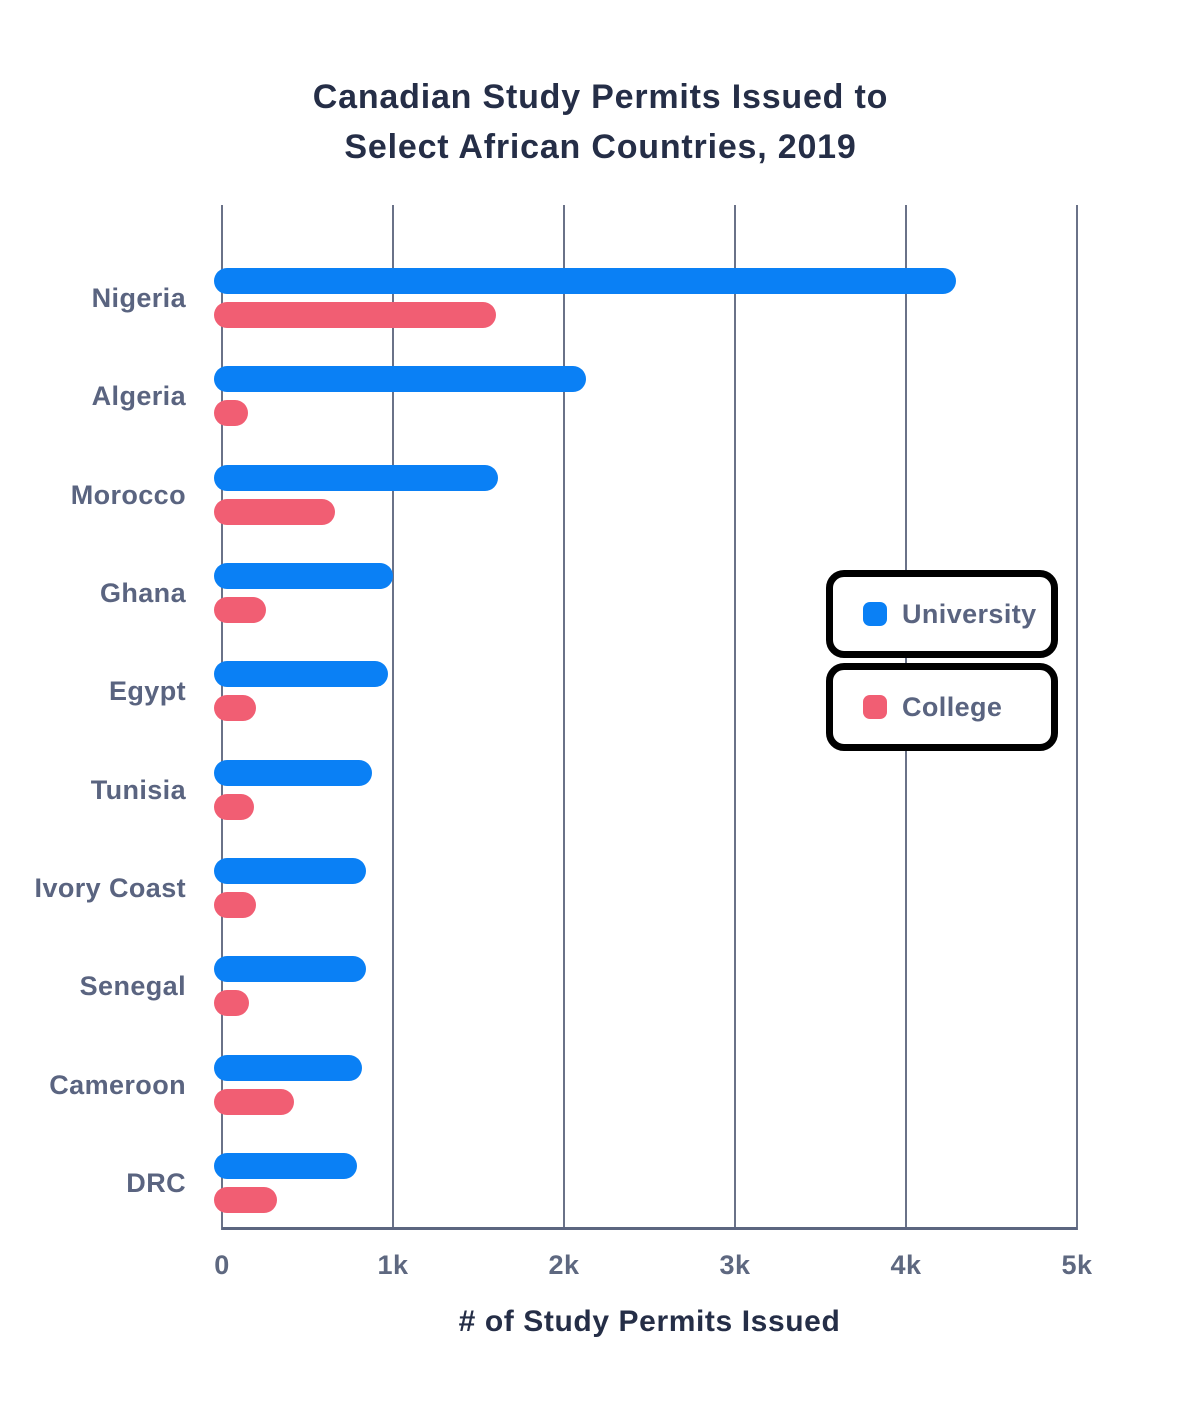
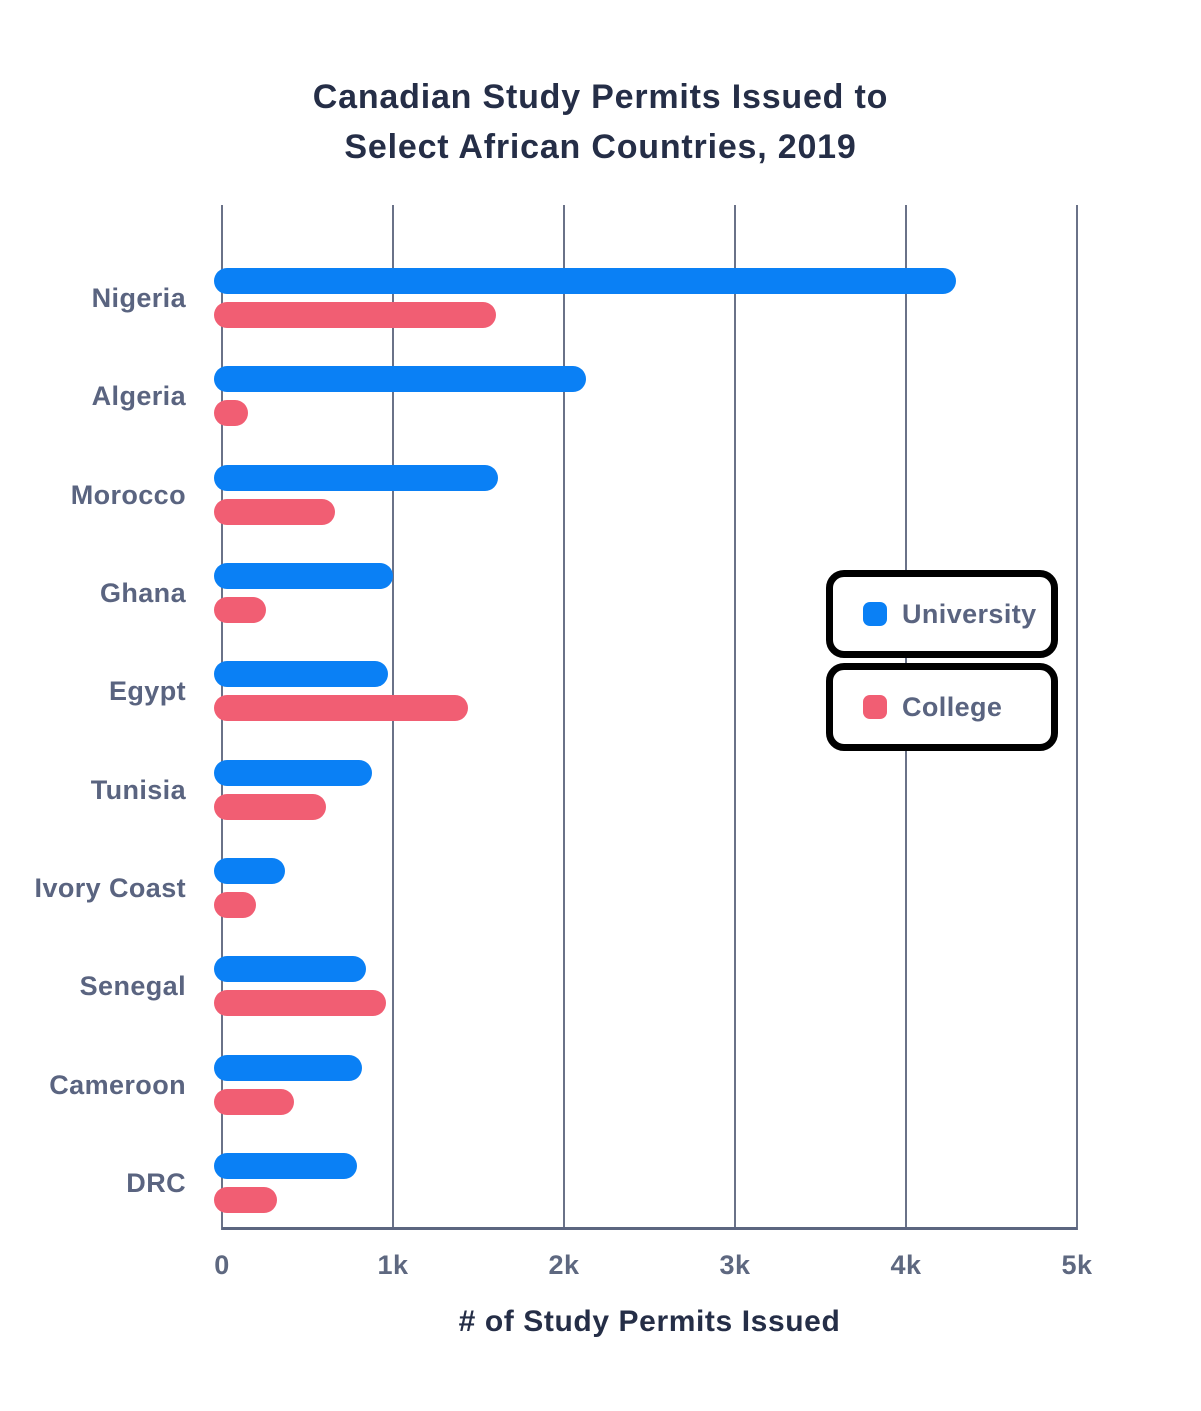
College/Egypt: 0.20k -> 1.44k
College/Tunisia: 0.19k -> 0.61k
University/Ivory Coast: 0.84k -> 0.37k
College/Senegal: 0.16k -> 0.96k
